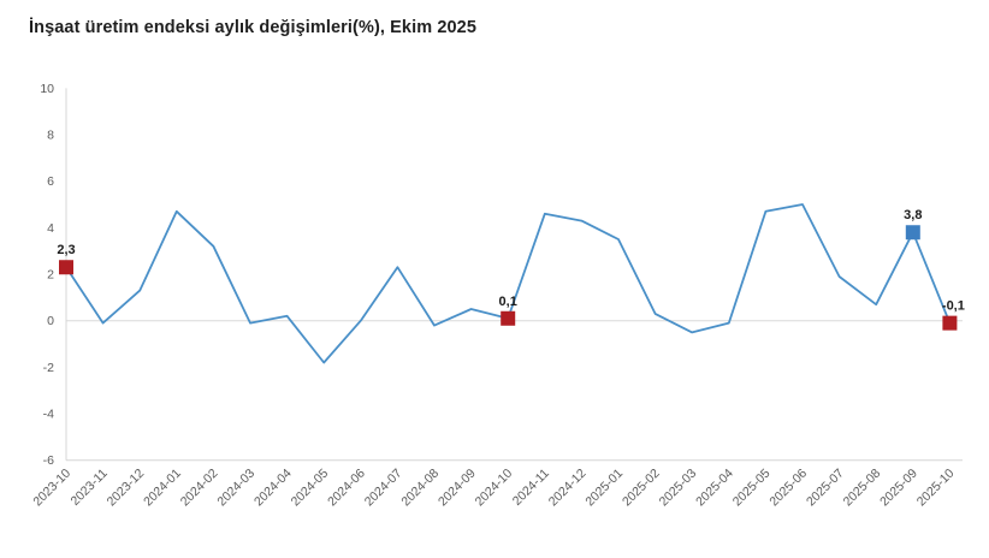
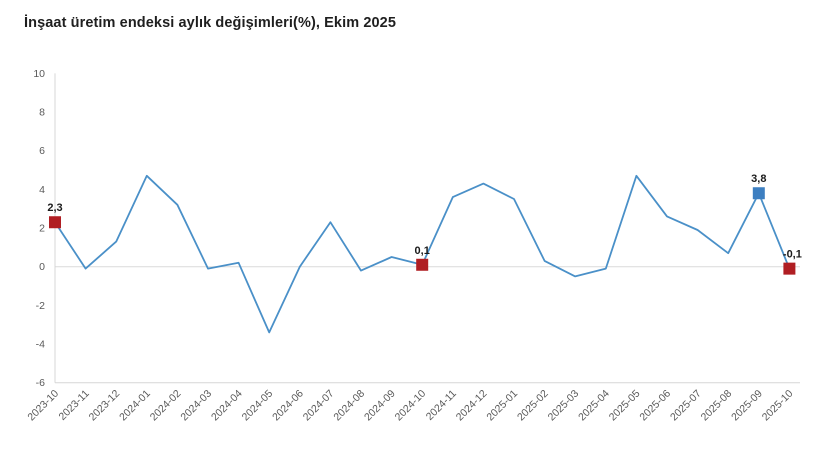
2024-05: -1.8 -> -3.4
2024-11: 4.6 -> 3.6
2025-06: 5.0 -> 2.6
